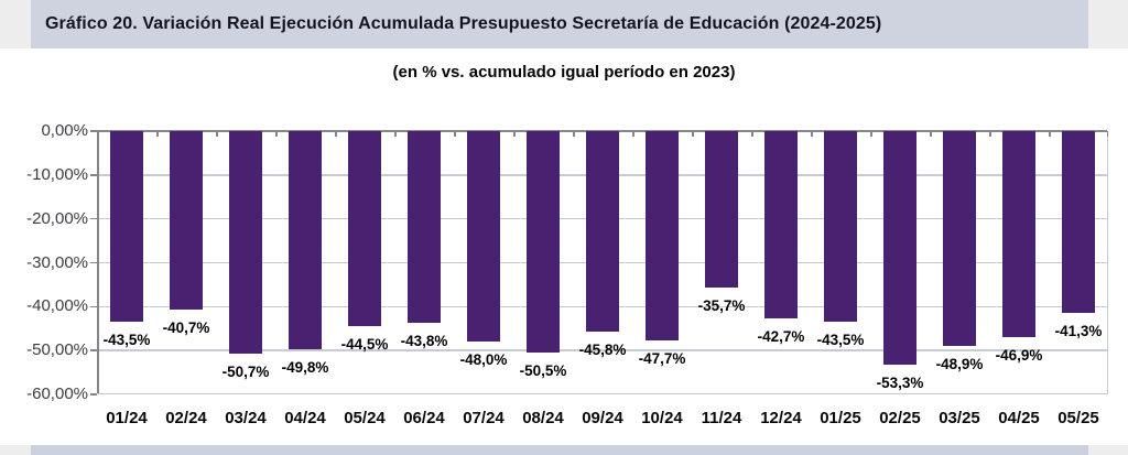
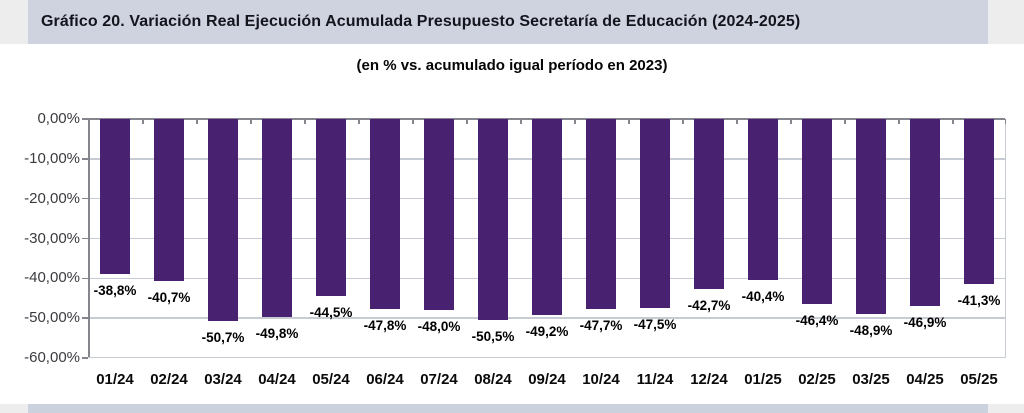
01/24: -43,5% -> -38,8%
06/24: -43,8% -> -47,8%
09/24: -45,8% -> -49,2%
11/24: -35,7% -> -47,5%
01/25: -43,5% -> -40,4%
02/25: -53,3% -> -46,4%
